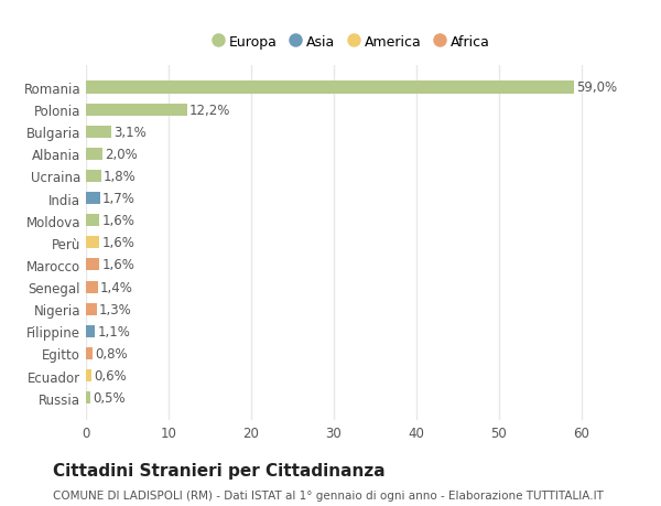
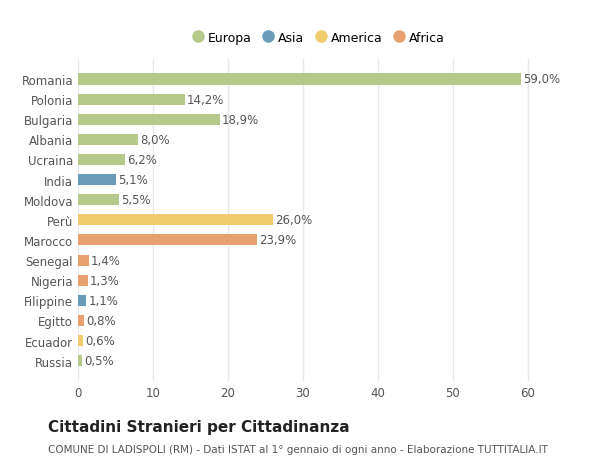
Polonia: 12,2% -> 14,2%
Bulgaria: 3,1% -> 18,9%
Albania: 2,0% -> 8,0%
Ucraina: 1,8% -> 6,2%
India: 1,7% -> 5,1%
Moldova: 1,6% -> 5,5%
Perù: 1,6% -> 26,0%
Marocco: 1,6% -> 23,9%
